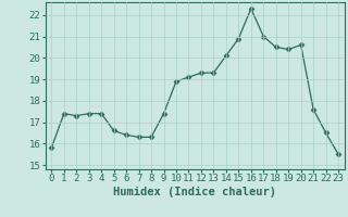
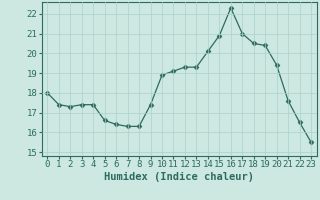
0: 15.8 -> 18.0
20: 20.6 -> 19.4
